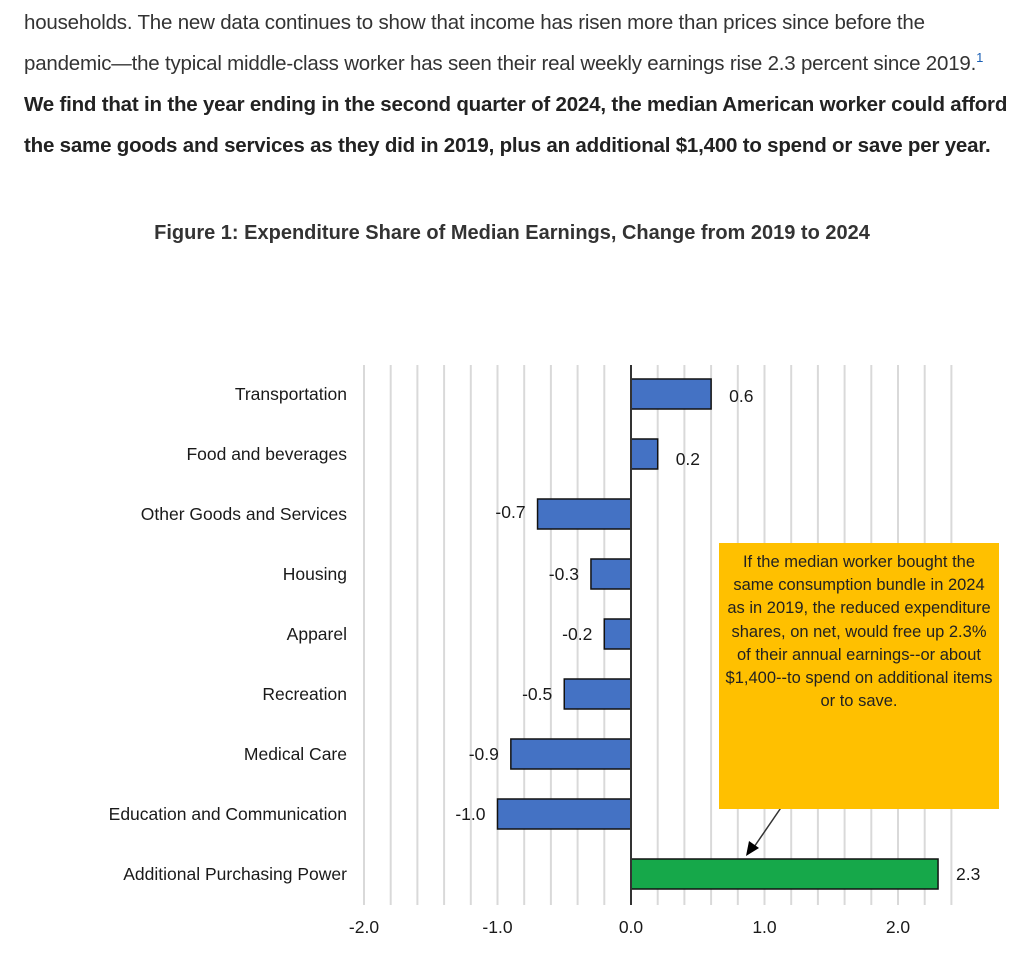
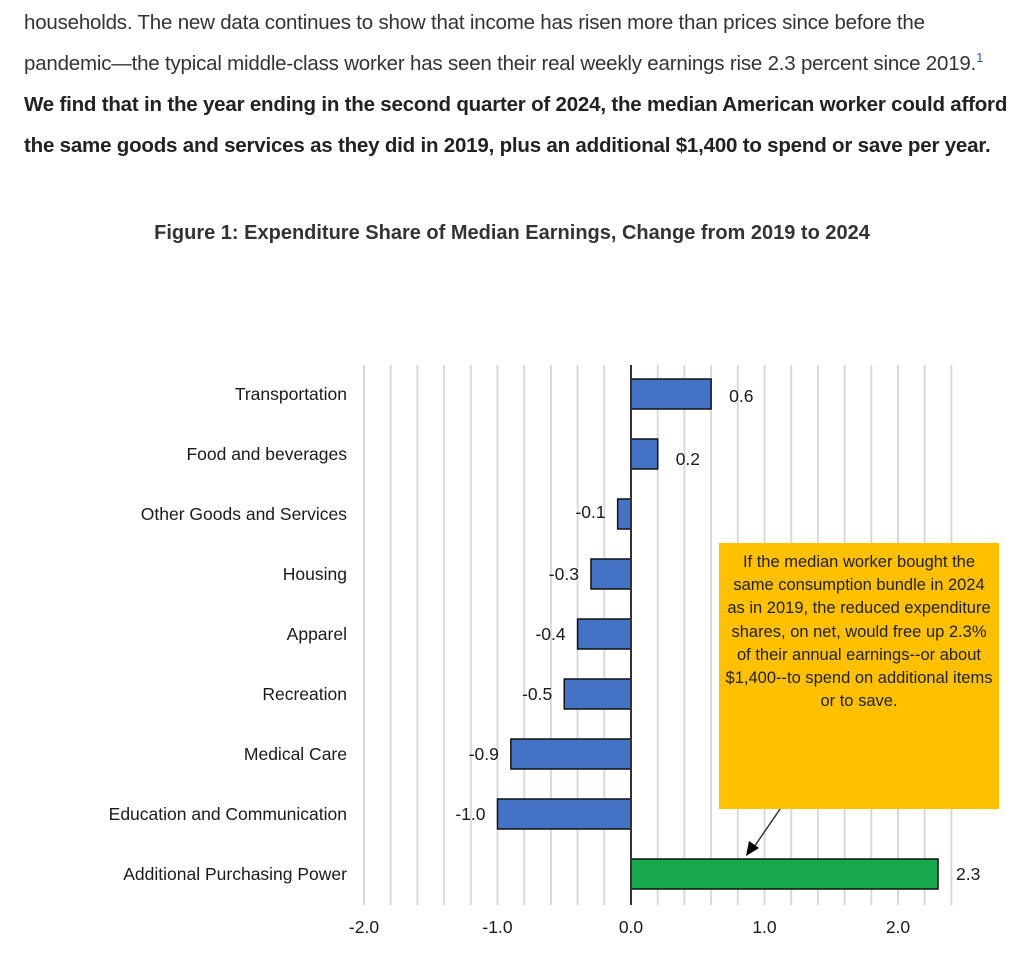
Other Goods and Services: -0.7 -> -0.1
Apparel: -0.2 -> -0.4
